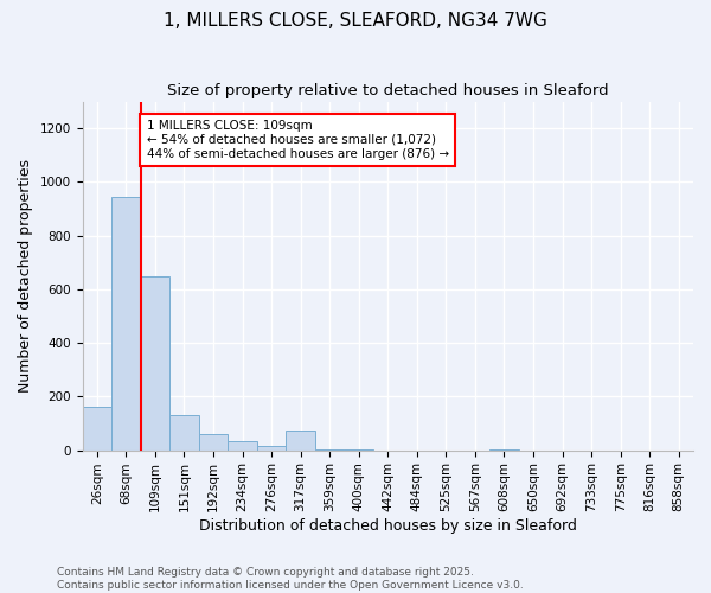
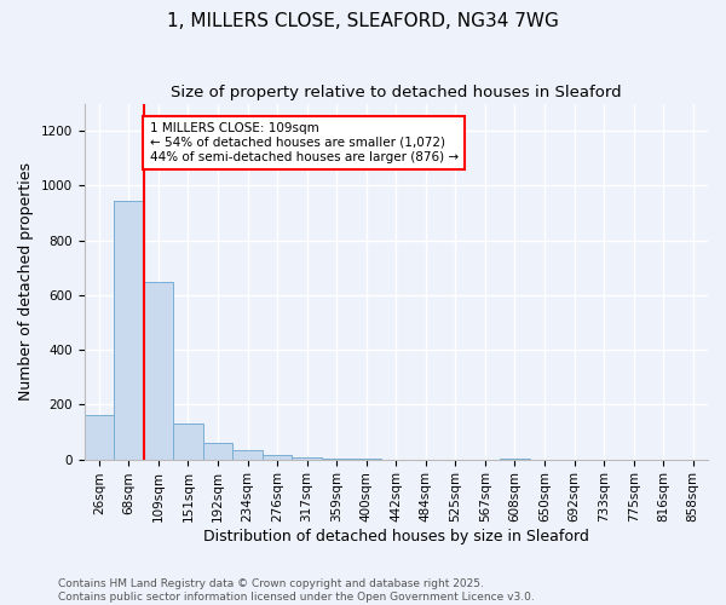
317sqm: 75 -> 5
